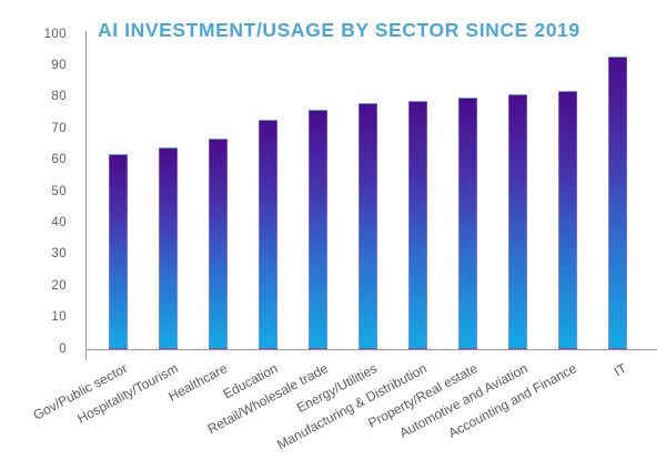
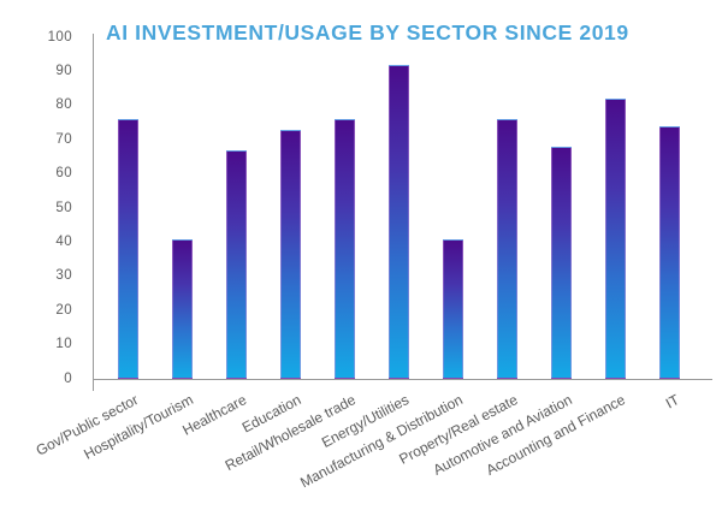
Gov/Public sector: 62 -> 76
Hospitality/Tourism: 64 -> 41
Energy/Utilities: 78 -> 92
Manufacturing & Distribution: 79 -> 41
Property/Real estate: 80 -> 76
Automotive and Aviation: 81 -> 68
IT: 93 -> 74
